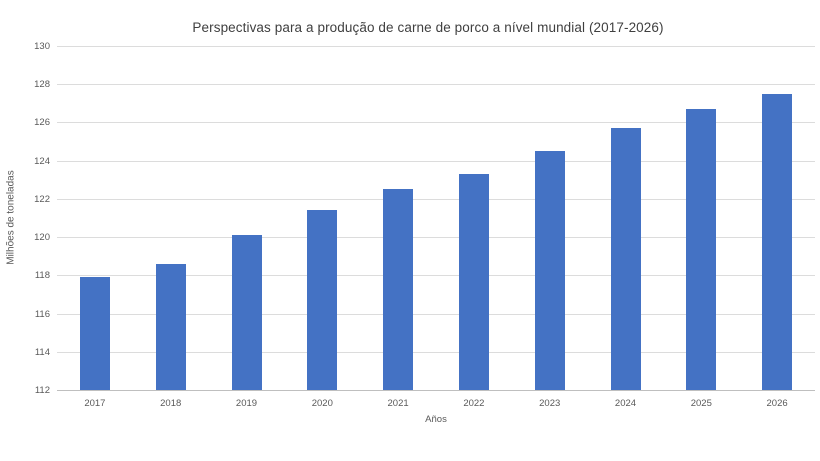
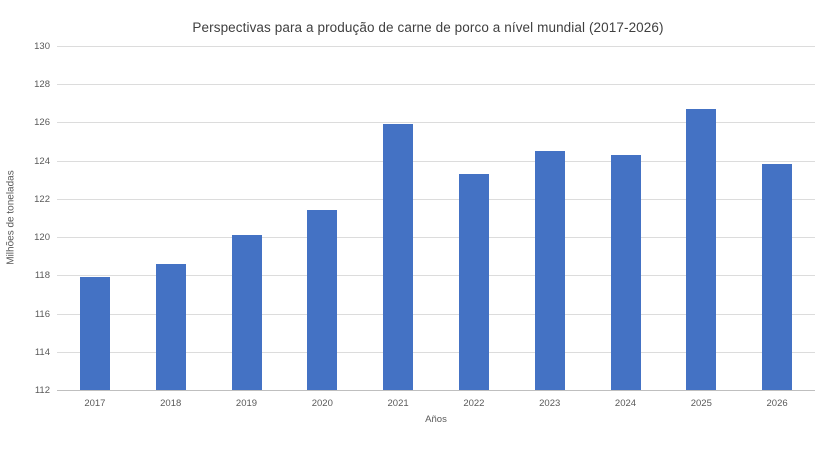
2021: 122.5 -> 125.9
2024: 125.7 -> 124.3
2026: 127.5 -> 123.8
